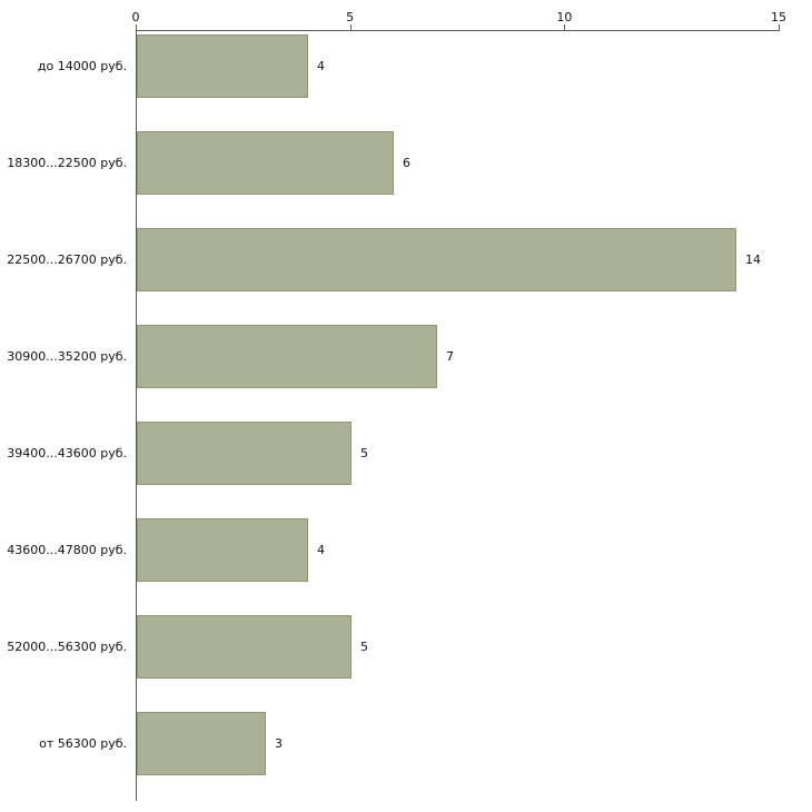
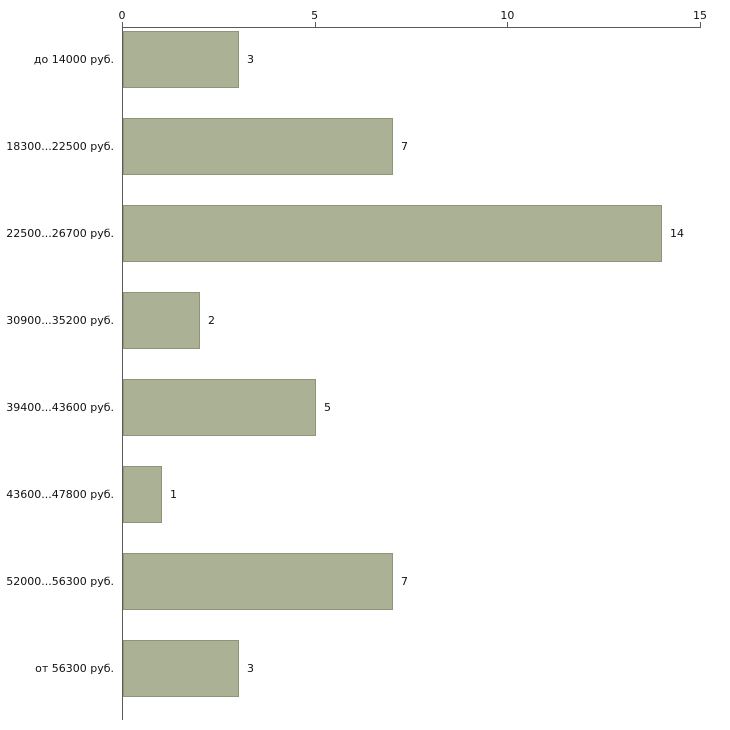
до 14000 руб.: 4 -> 3
18300...22500 руб.: 6 -> 7
30900...35200 руб.: 7 -> 2
43600...47800 руб.: 4 -> 1
52000...56300 руб.: 5 -> 7
